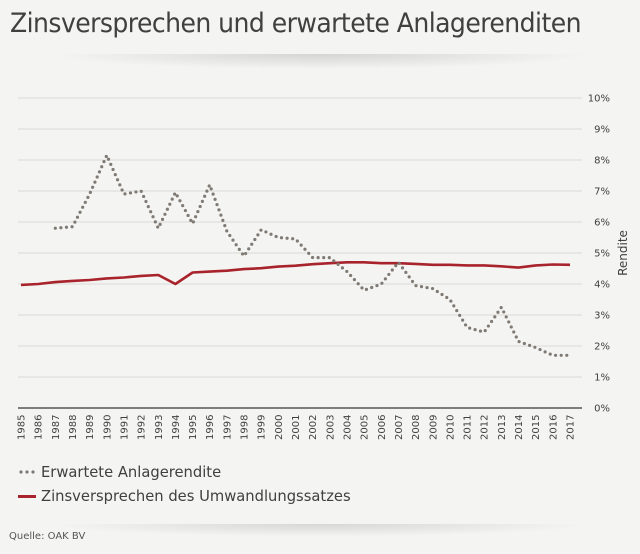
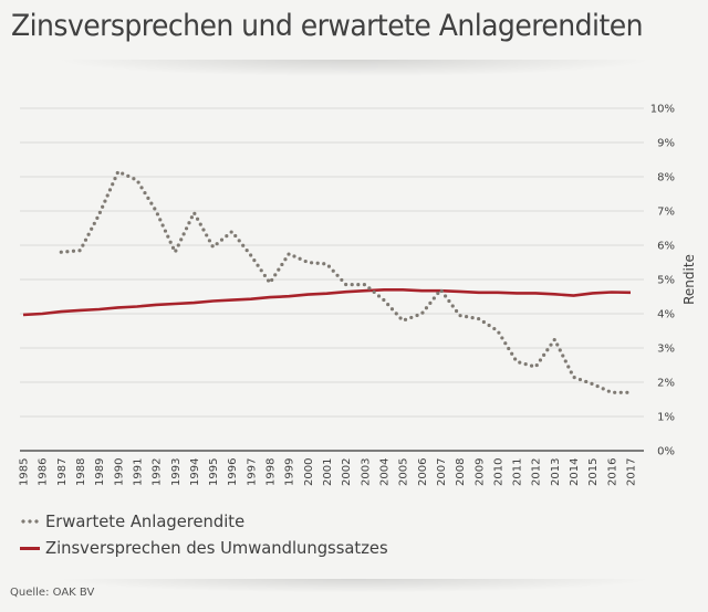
Erwartete Anlagerendite/1991: 6.9% -> 7.9%
Zinsversprechen des Umwandlungssatzes/1994: 4.0% -> 4.3%
Erwartete Anlagerendite/1996: 7.2% -> 6.4%
